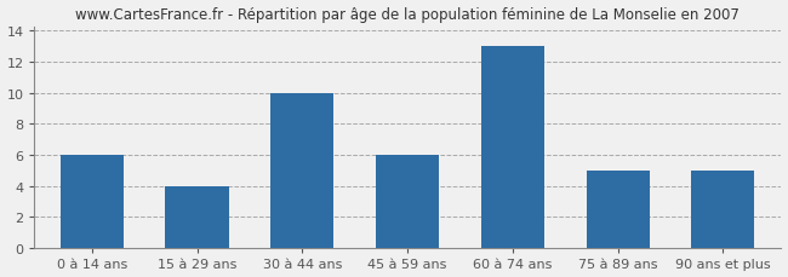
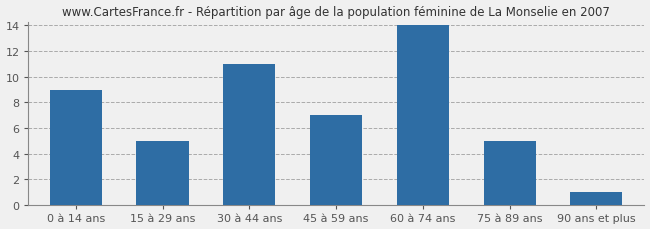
0 à 14 ans: 6 -> 9
15 à 29 ans: 4 -> 5
30 à 44 ans: 10 -> 11
45 à 59 ans: 6 -> 7
60 à 74 ans: 13 -> 14
90 ans et plus: 5 -> 1
